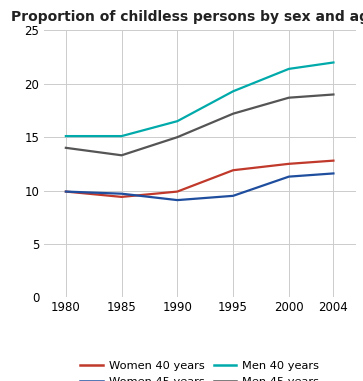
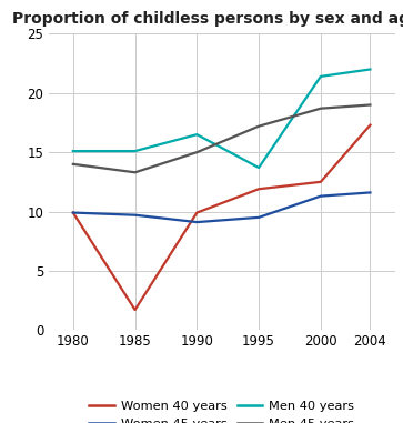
Women 40 years/1985: 9.4 -> 1.7
Men 40 years/1995: 19.3 -> 13.7
Women 40 years/2004: 12.8 -> 17.3
